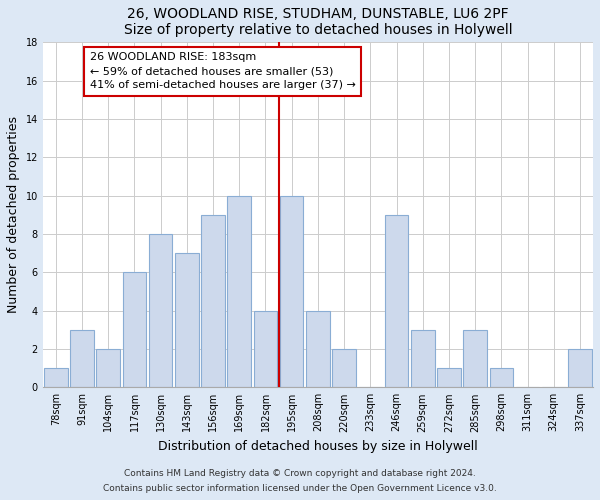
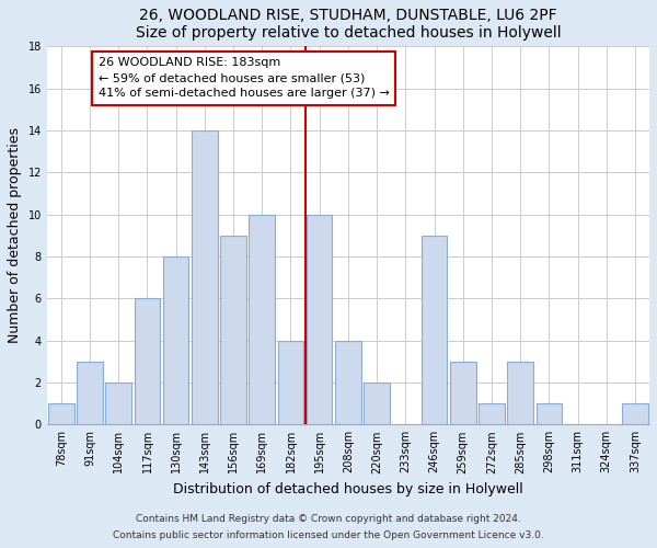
143sqm: 7 -> 14
337sqm: 2 -> 1
